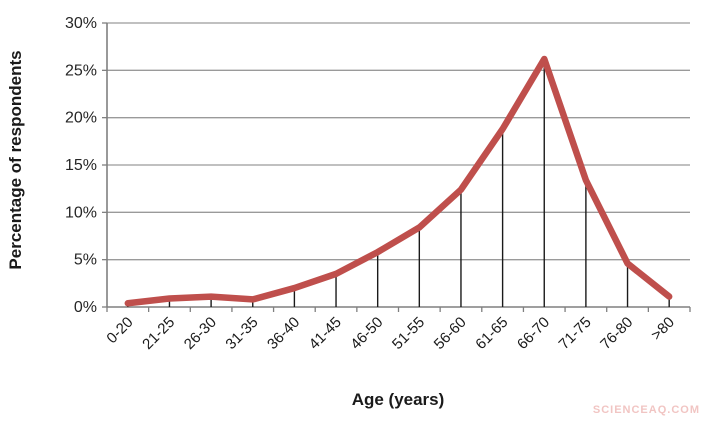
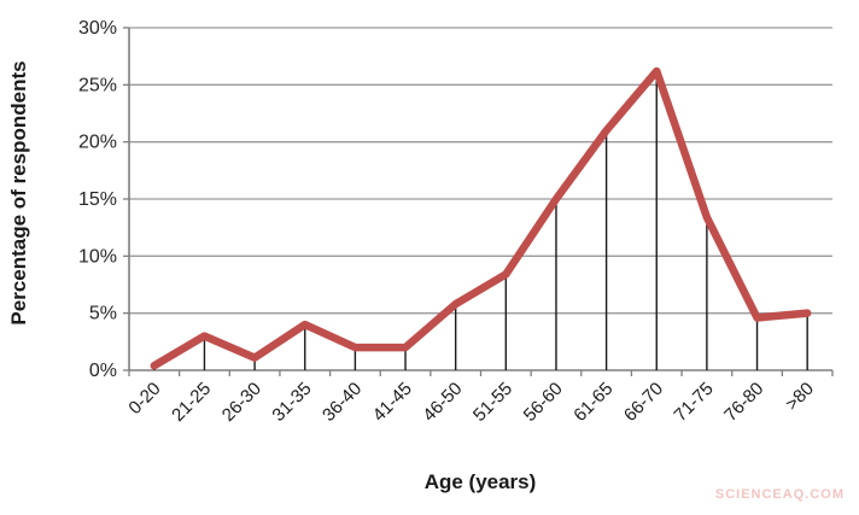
21-25: 1% -> 3%
31-35: 1% -> 4%
41-45: 4% -> 2%
56-60: 12% -> 15%
61-65: 19% -> 21%
>80: 1% -> 5%
